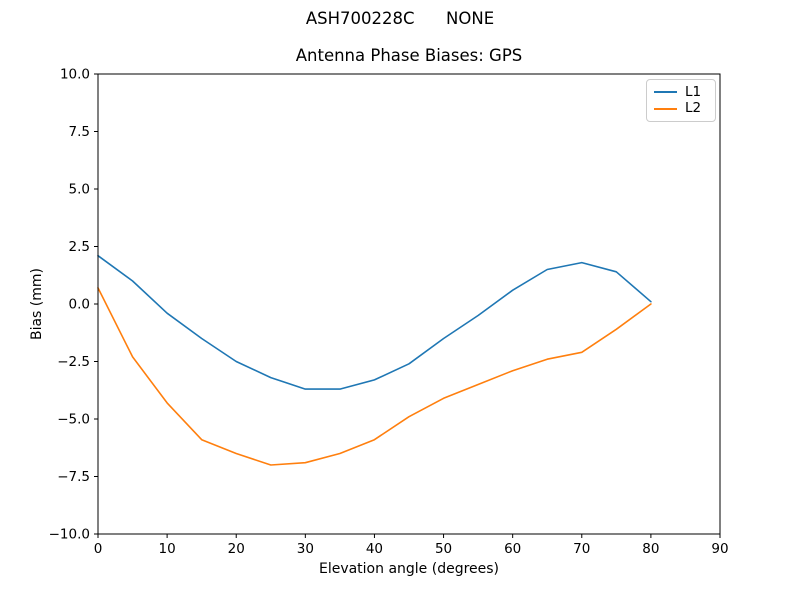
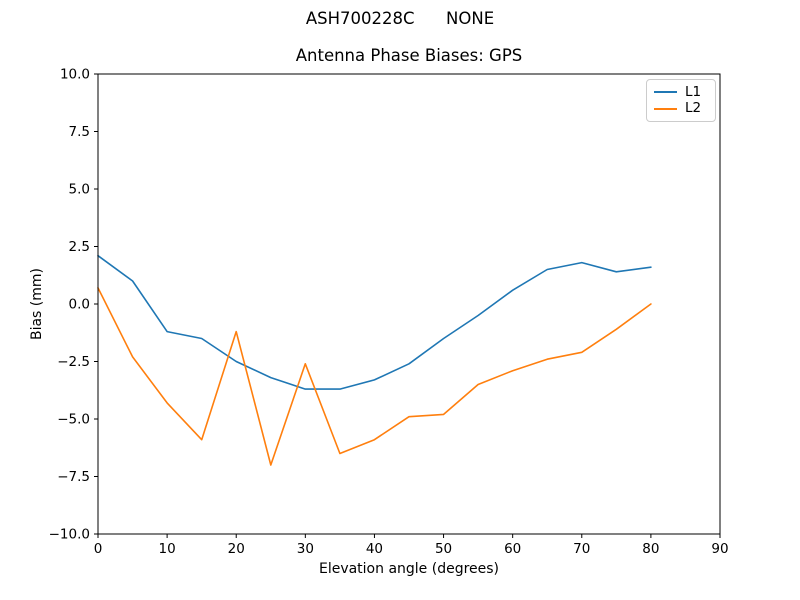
L1/10: -0.4 -> -1.2
L2/20: -6.5 -> -1.2
L2/30: -6.9 -> -2.6
L2/50: -4.1 -> -4.8
L1/80: 0.1 -> 1.6
